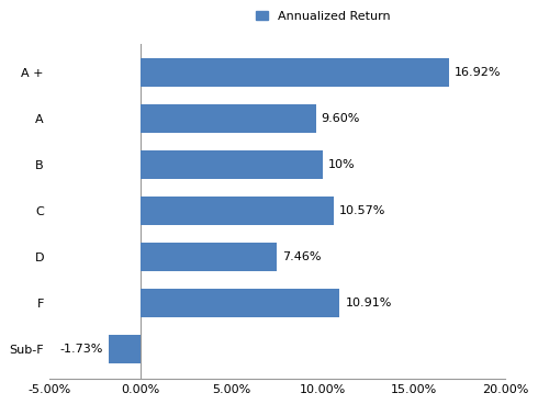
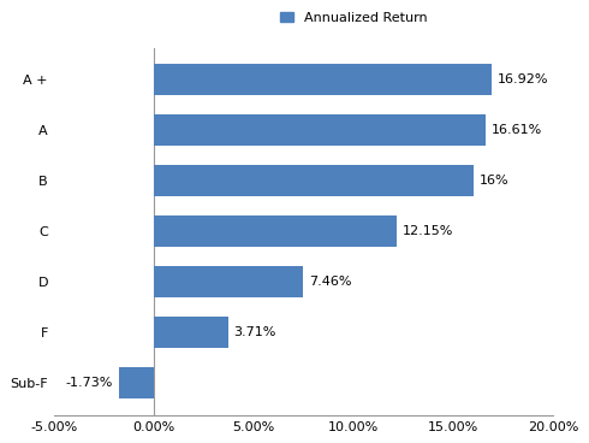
A: 9.60% -> 16.61%
B: 10% -> 16%
C: 10.57% -> 12.15%
F: 10.91% -> 3.71%
